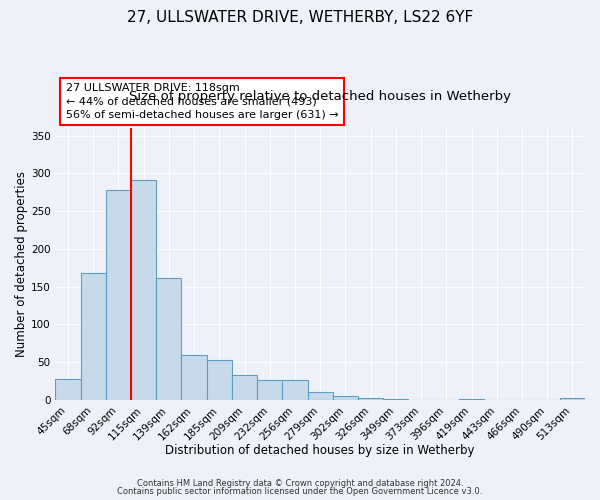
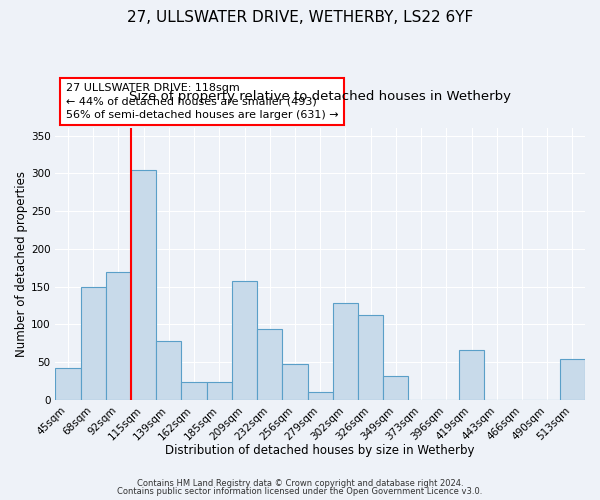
45sqm: 28 -> 42
68sqm: 168 -> 150
92sqm: 278 -> 170
115sqm: 291 -> 304
139sqm: 161 -> 78
162sqm: 59 -> 24
185sqm: 53 -> 24
209sqm: 33 -> 158
232sqm: 26 -> 94
256sqm: 26 -> 48
302sqm: 5 -> 128
326sqm: 2 -> 112
349sqm: 1 -> 32
419sqm: 1 -> 66
513sqm: 3 -> 54
